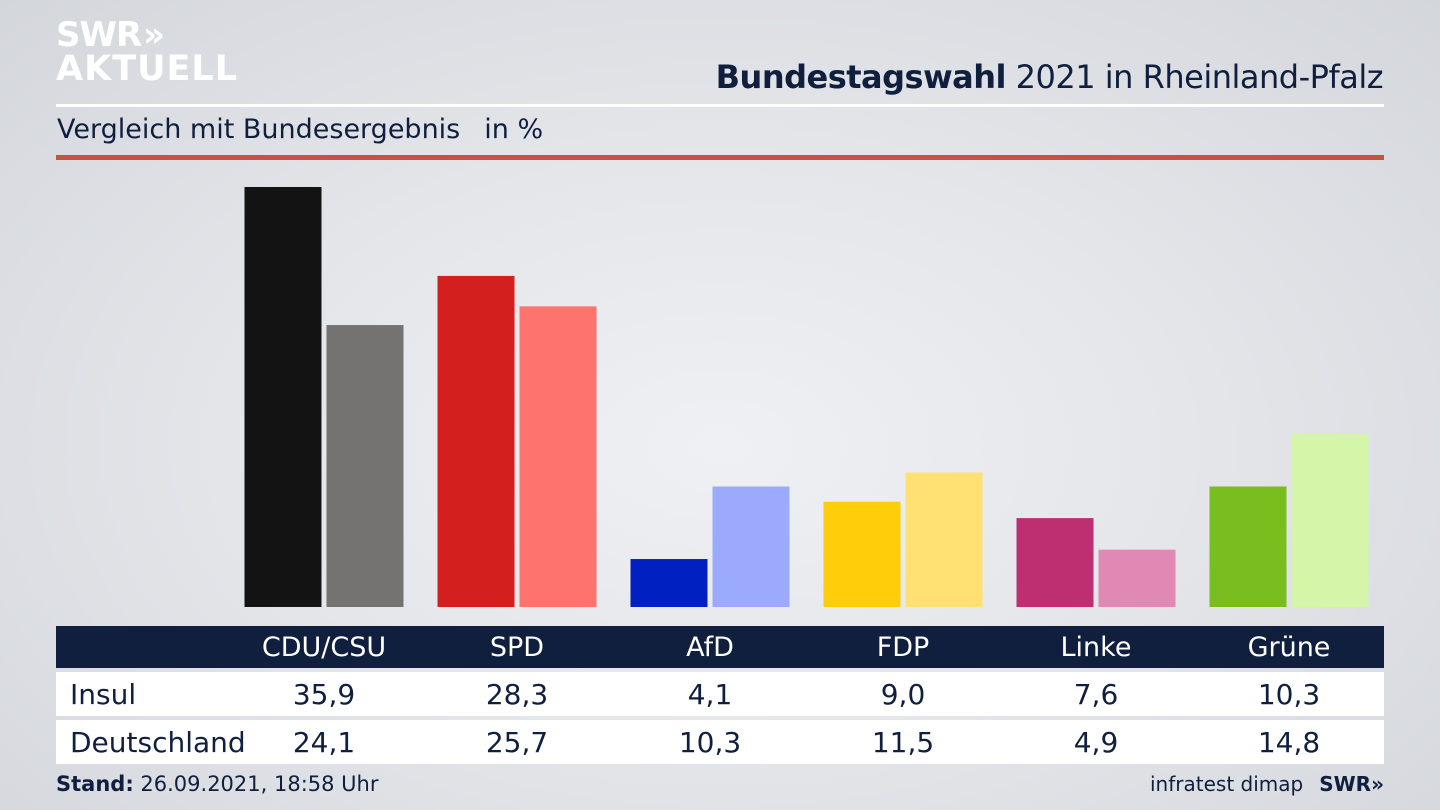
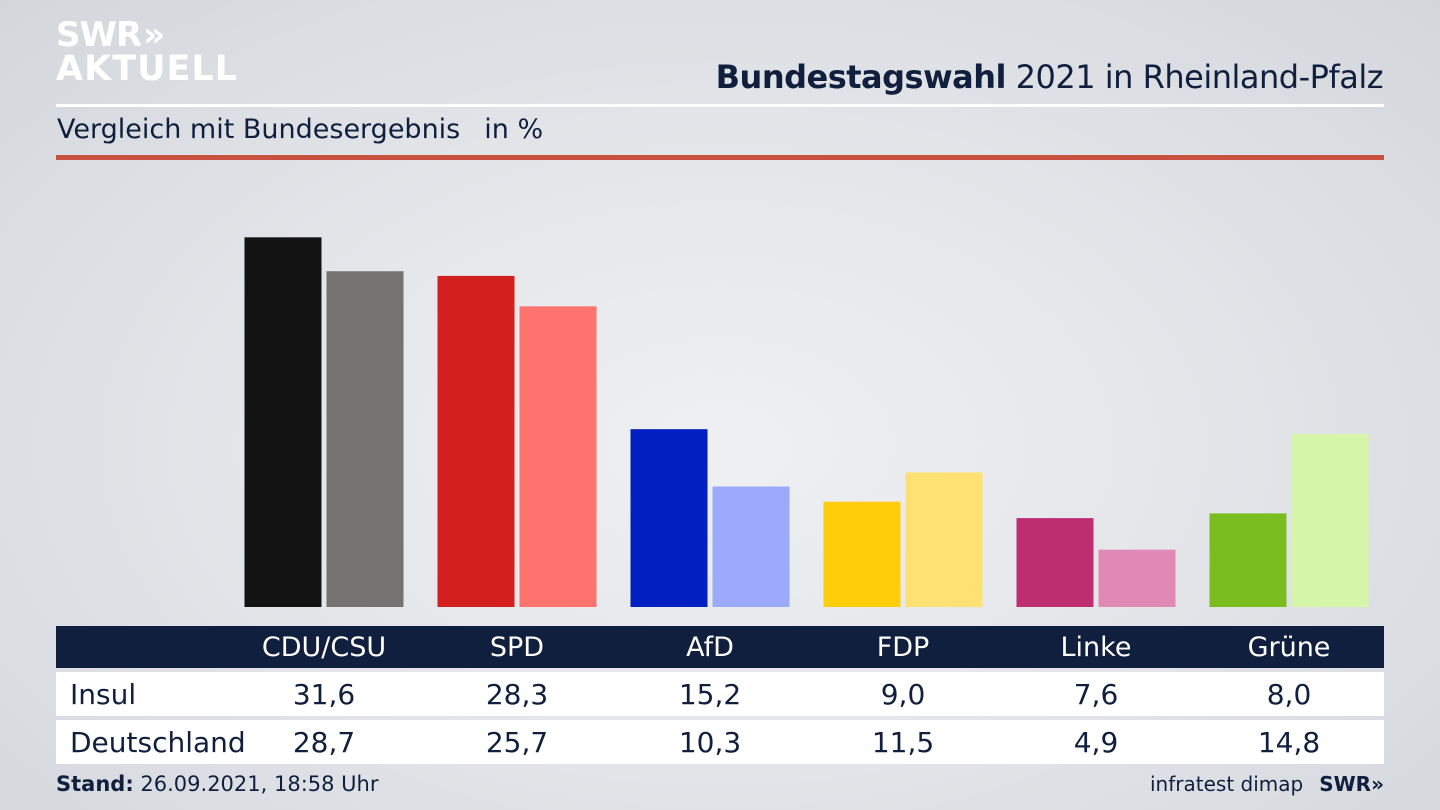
Insul/CDU/CSU: 35,9 -> 31,6
Deutschland/CDU/CSU: 24,1 -> 28,7
Insul/AfD: 4,1 -> 15,2
Insul/Grüne: 10,3 -> 8,0
